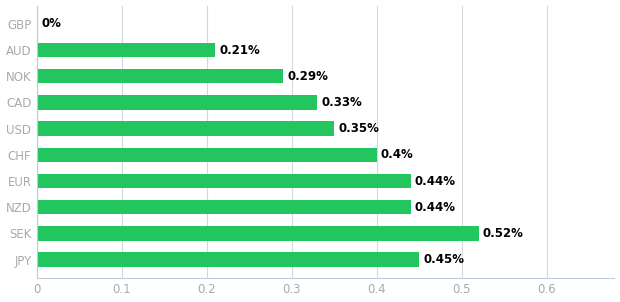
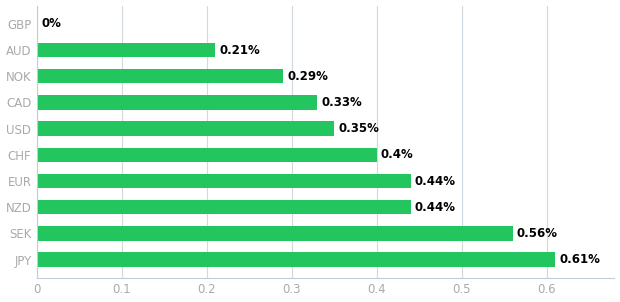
SEK: 0.52% -> 0.56%
JPY: 0.45% -> 0.61%
